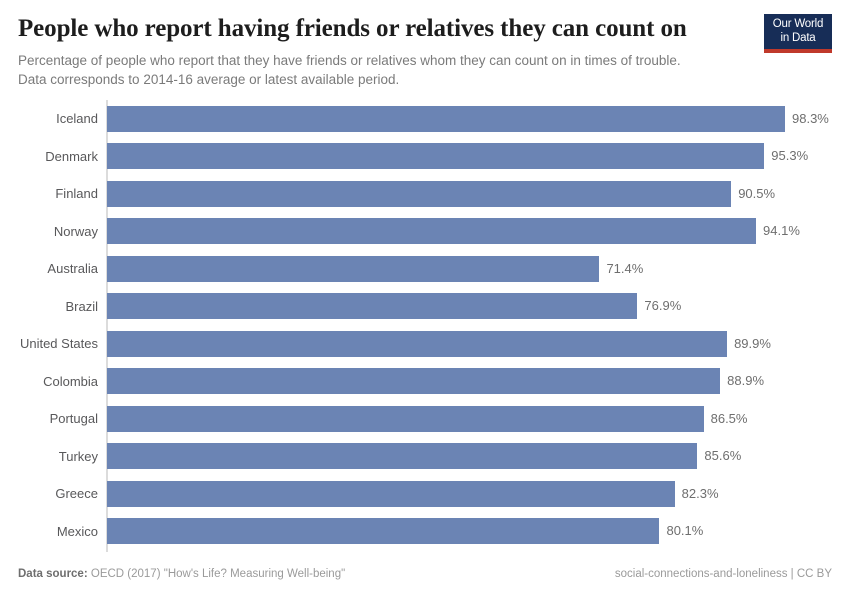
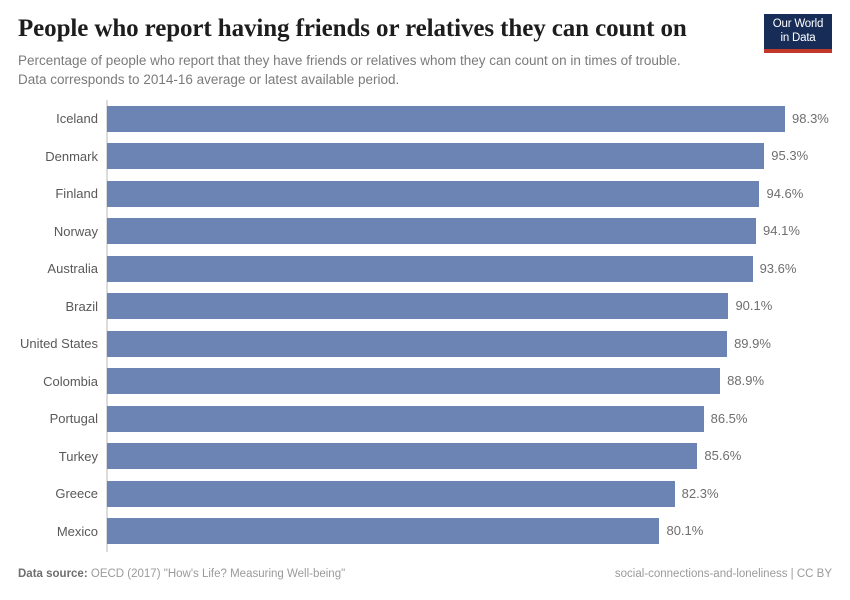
Finland: 90.5% -> 94.6%
Australia: 71.4% -> 93.6%
Brazil: 76.9% -> 90.1%
